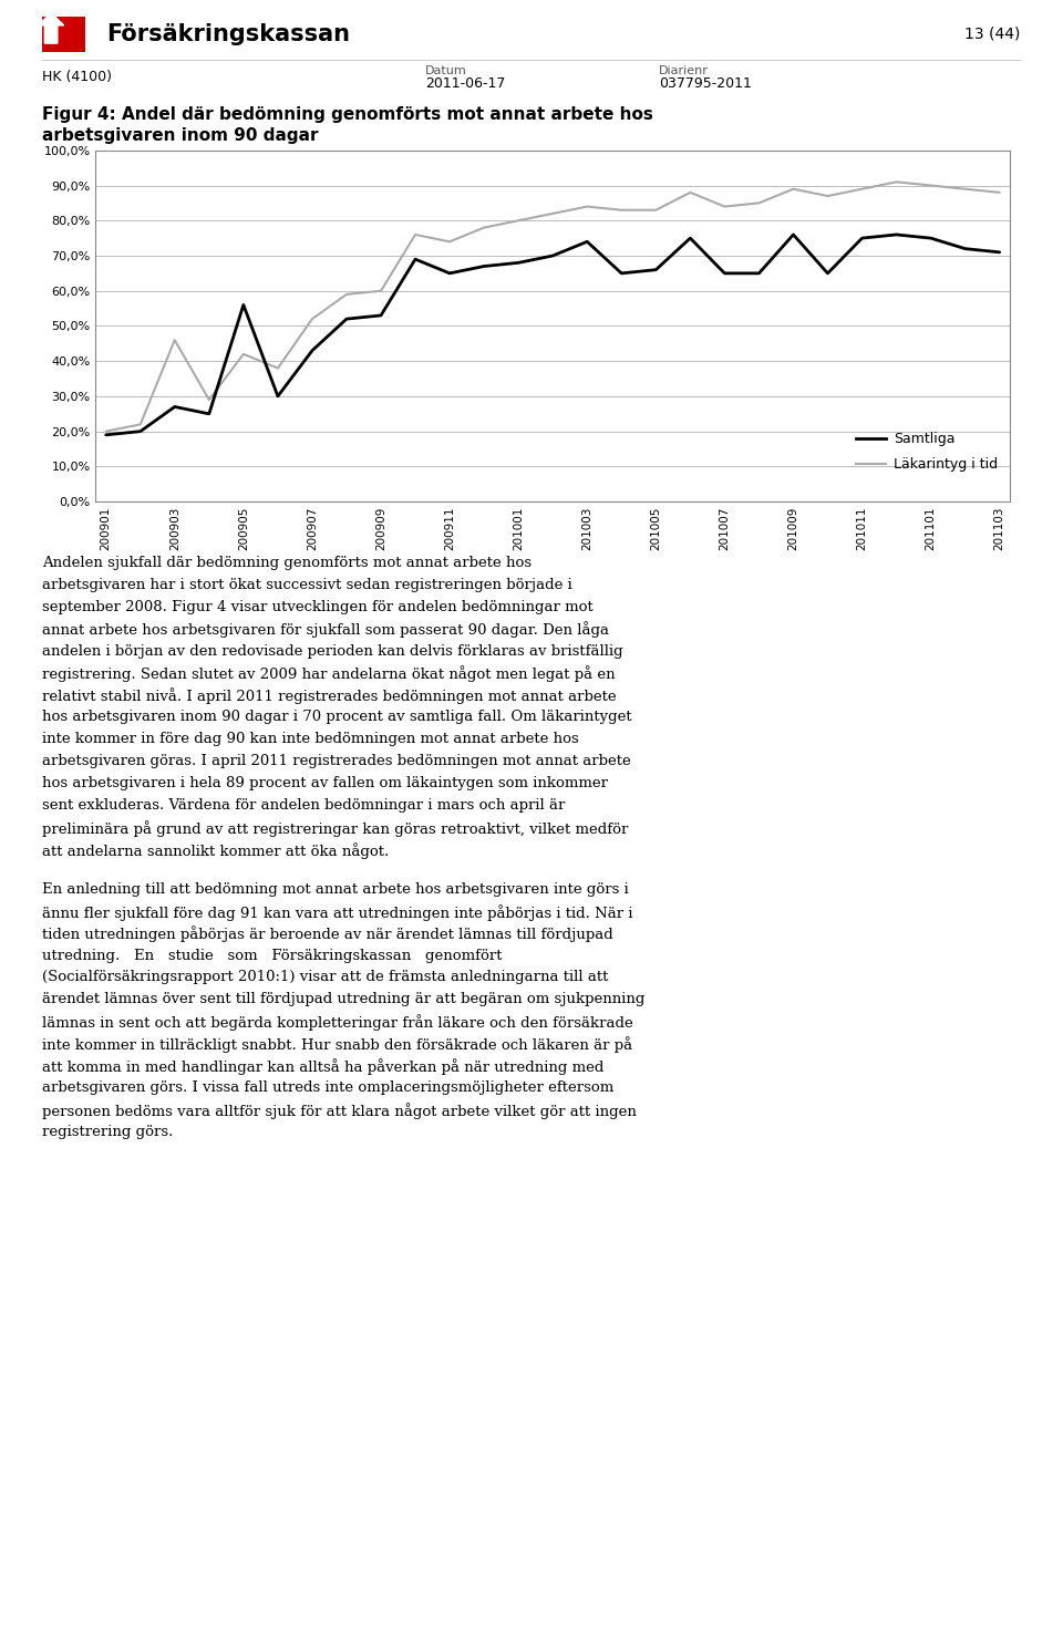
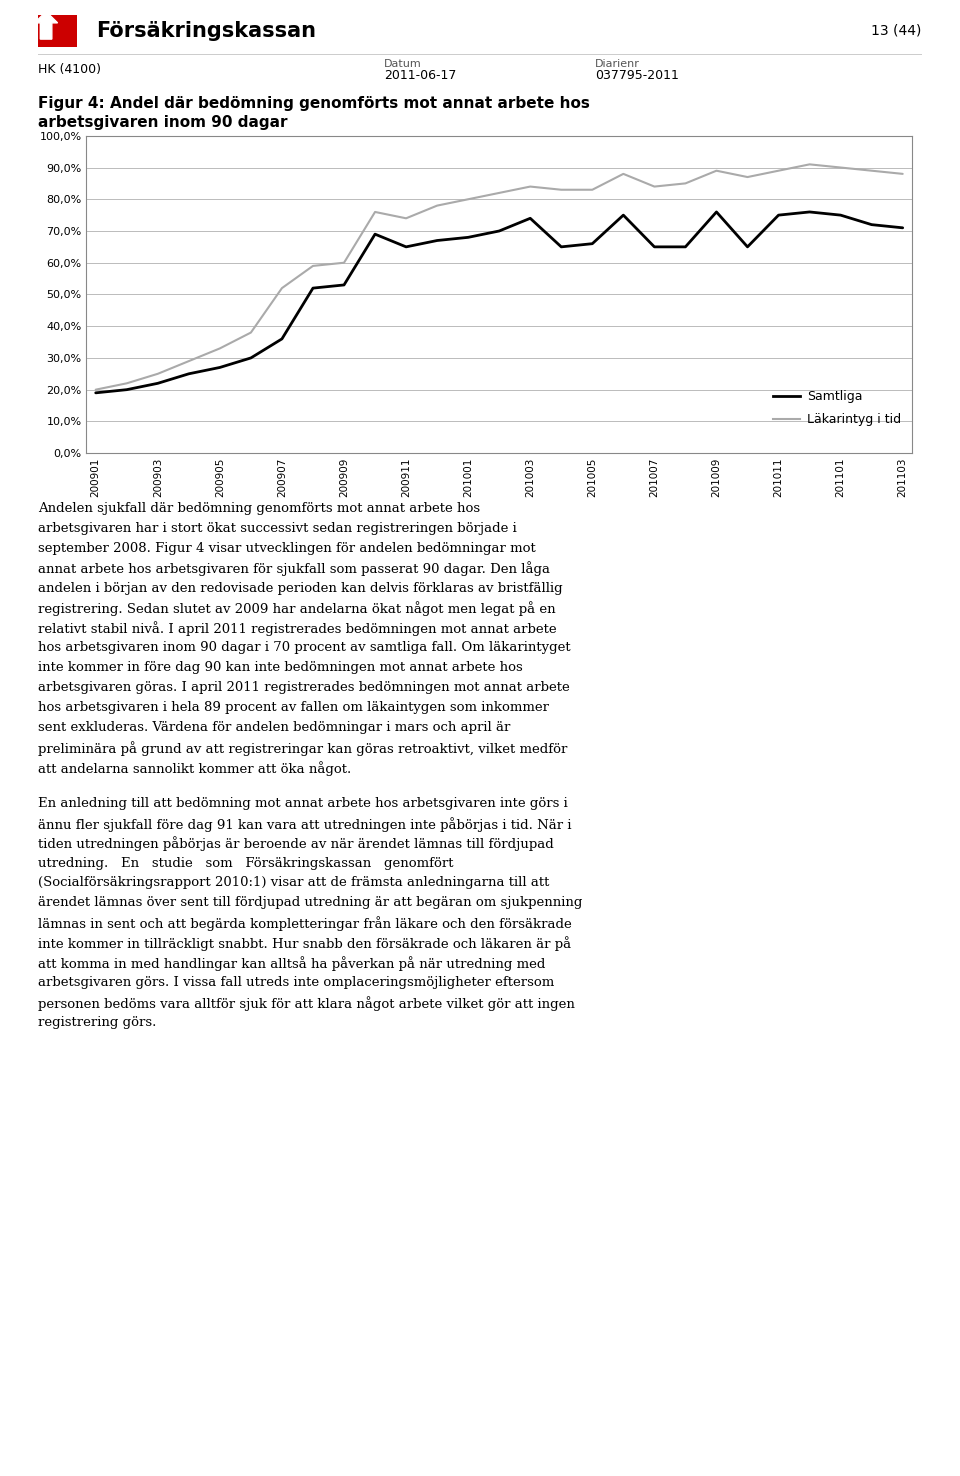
Samtliga/200903: 27% -> 22%
Läkarintyg i tid/200903: 46% -> 25%
Samtliga/200905: 56% -> 27%
Läkarintyg i tid/200905: 42% -> 33%
Samtliga/200907: 43% -> 36%
